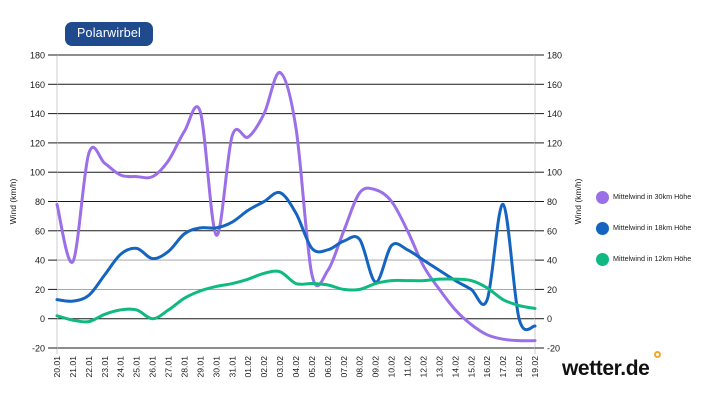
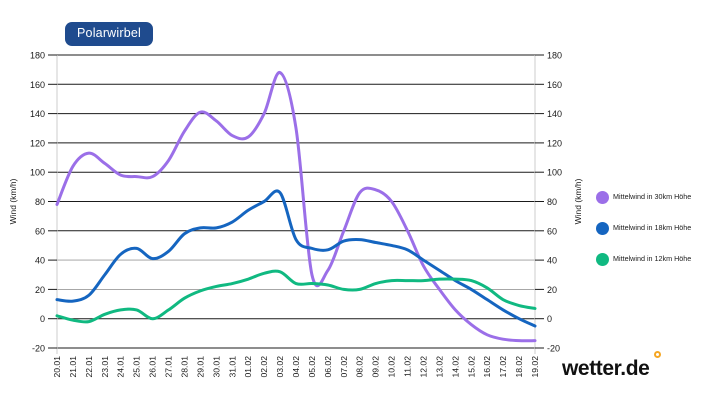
Mittelwind in 30km Höhe/21.01: 39 -> 104
Mittelwind in 30km Höhe/30.01: 57 -> 135
Mittelwind in 18km Höhe/04.02: 72 -> 54
Mittelwind in 18km Höhe/09.02: 25 -> 52
Mittelwind in 18km Höhe/17.02: 78 -> 6
